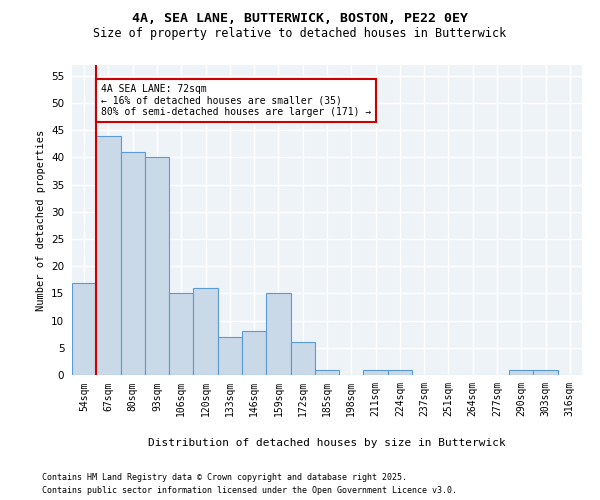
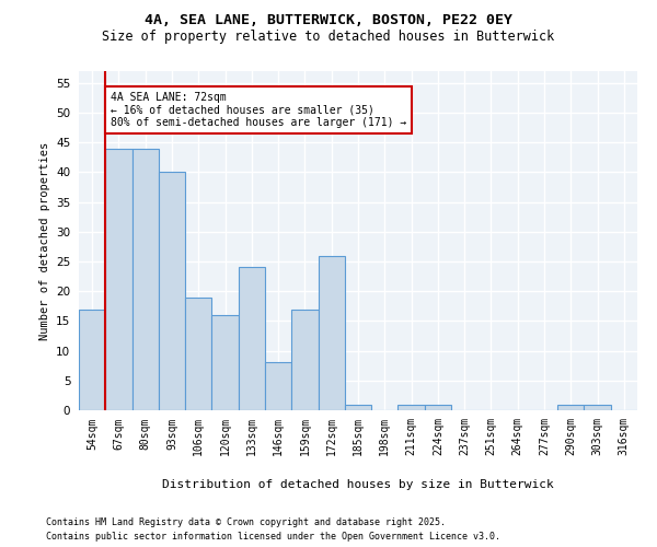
80sqm: 41 -> 44
106sqm: 15 -> 19
133sqm: 7 -> 24
159sqm: 15 -> 17
172sqm: 6 -> 26
